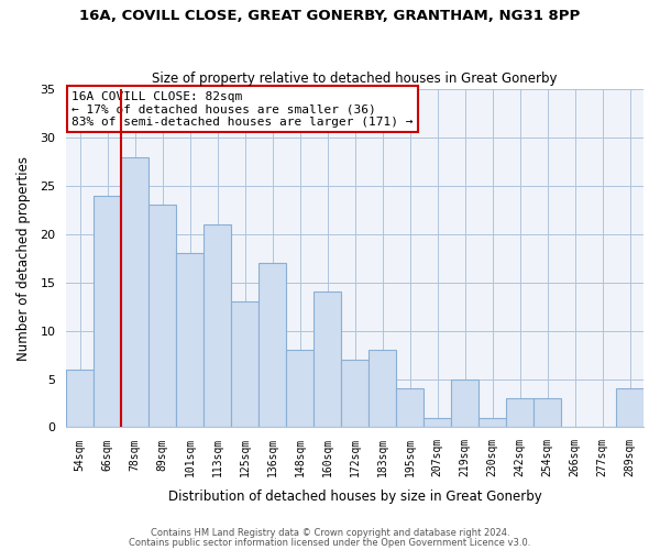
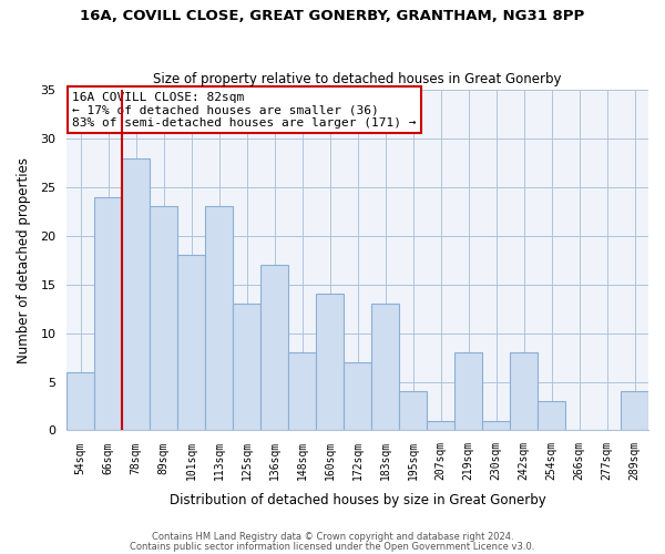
113sqm: 21 -> 23
183sqm: 8 -> 13
219sqm: 5 -> 8
242sqm: 3 -> 8
